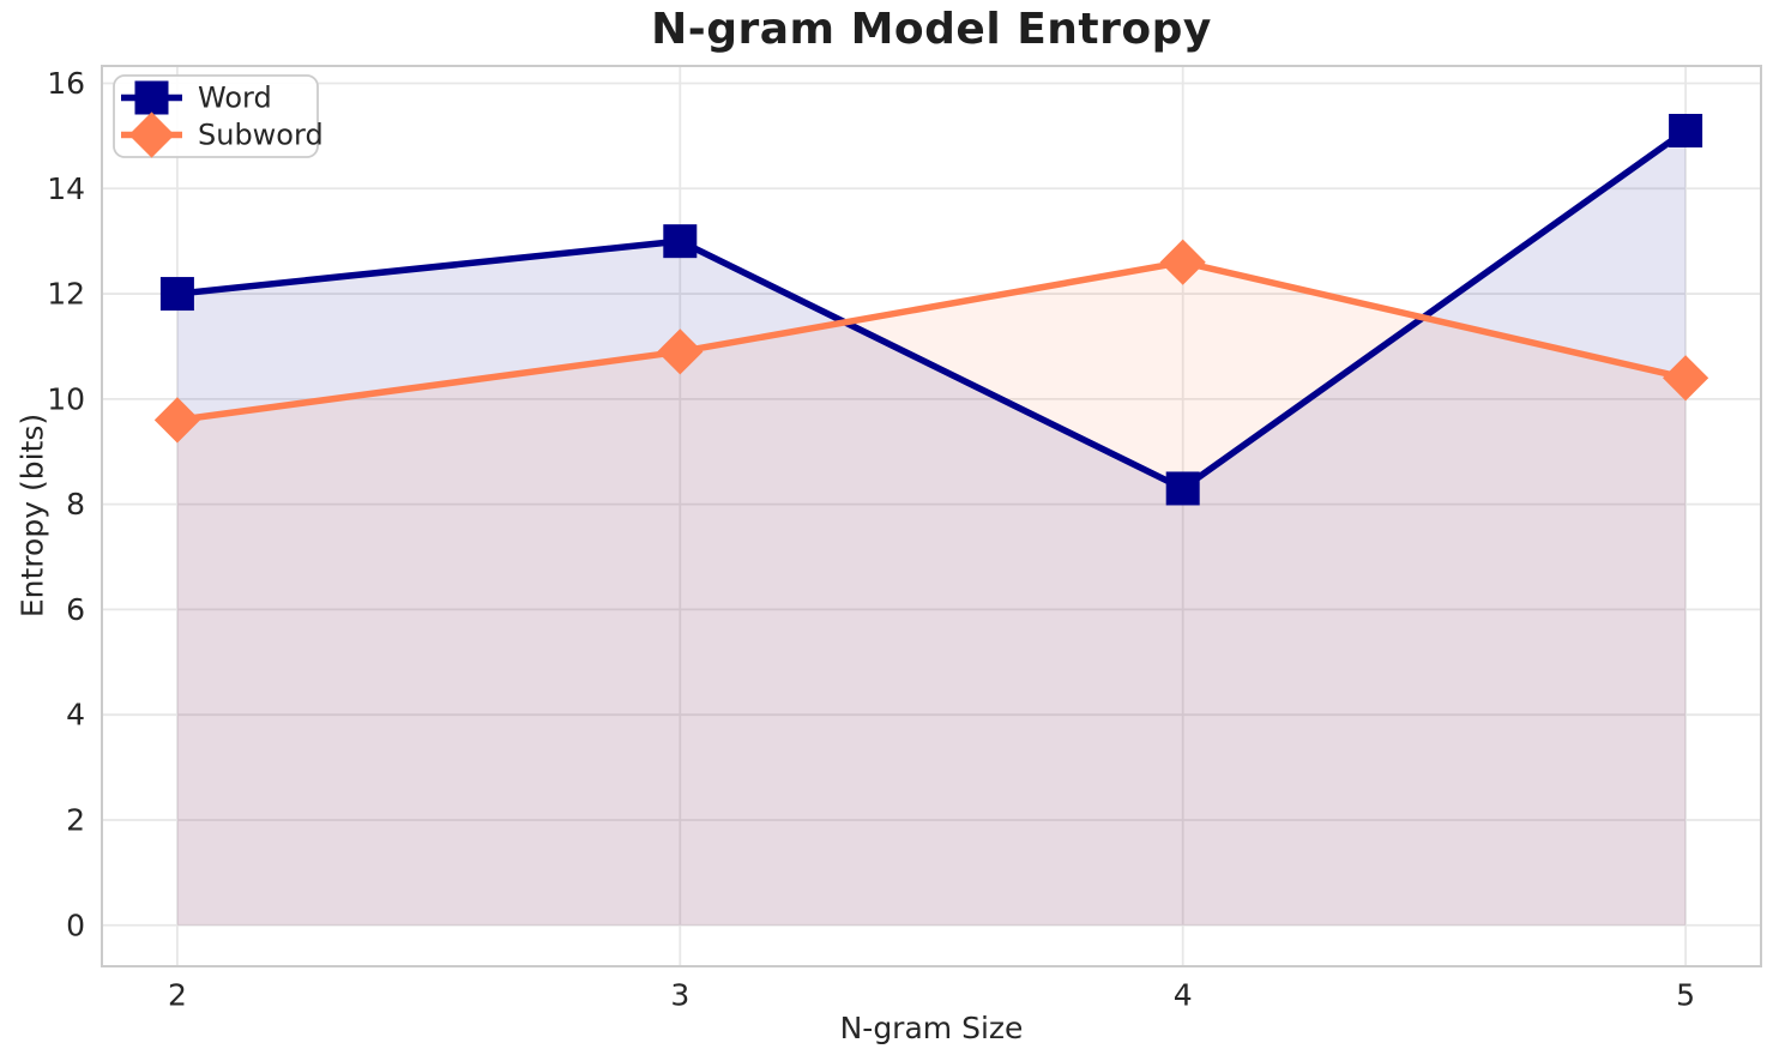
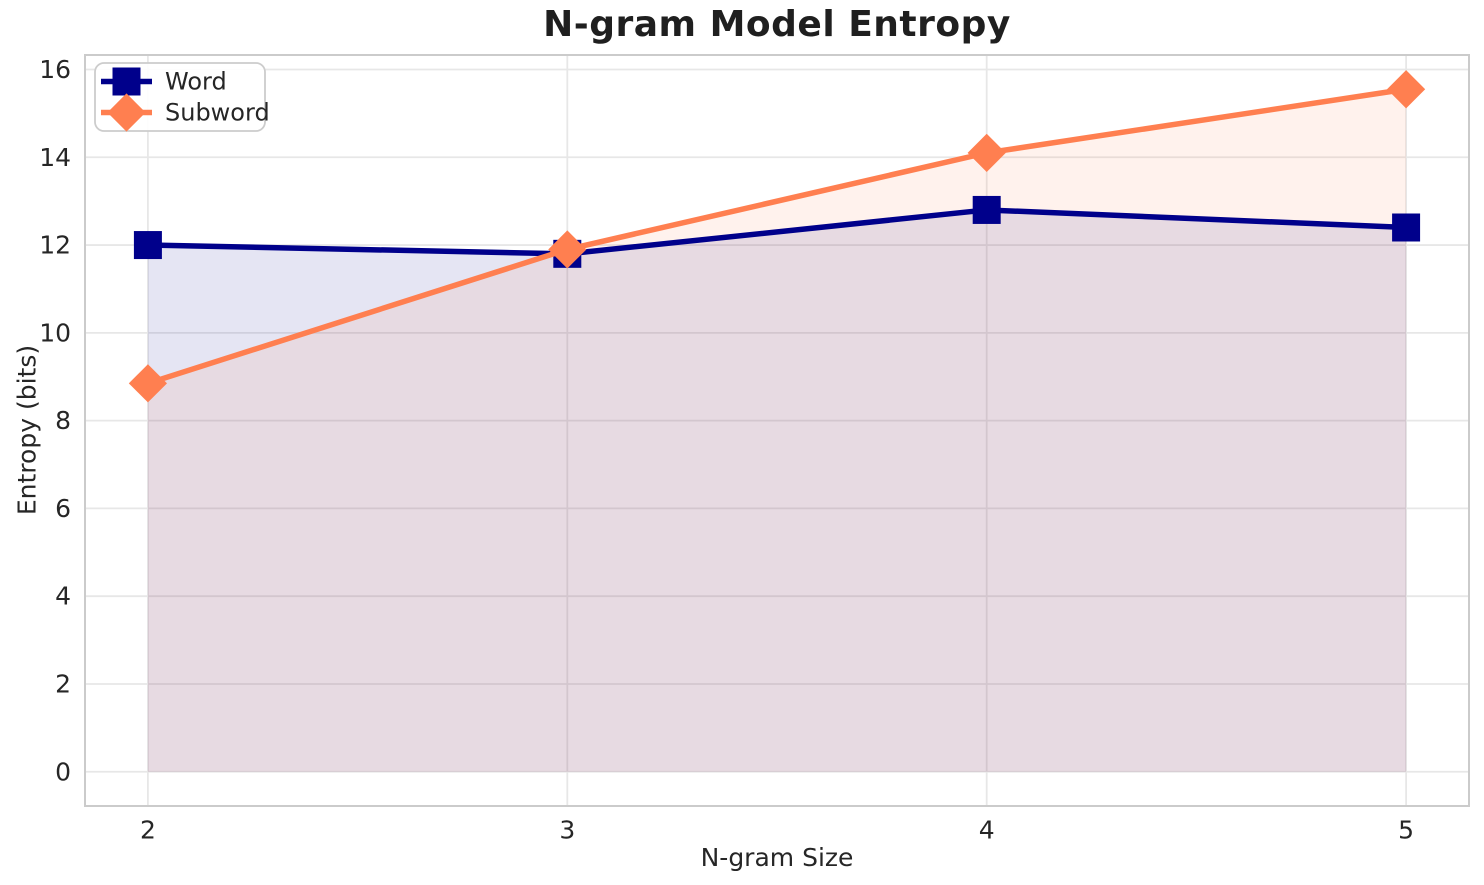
Subword/2: 9.6 -> 8.8
Word/3: 13.0 -> 11.8
Subword/3: 10.9 -> 11.9
Word/4: 8.3 -> 12.8
Subword/4: 12.6 -> 14.1
Word/5: 15.1 -> 12.4
Subword/5: 10.4 -> 15.6
